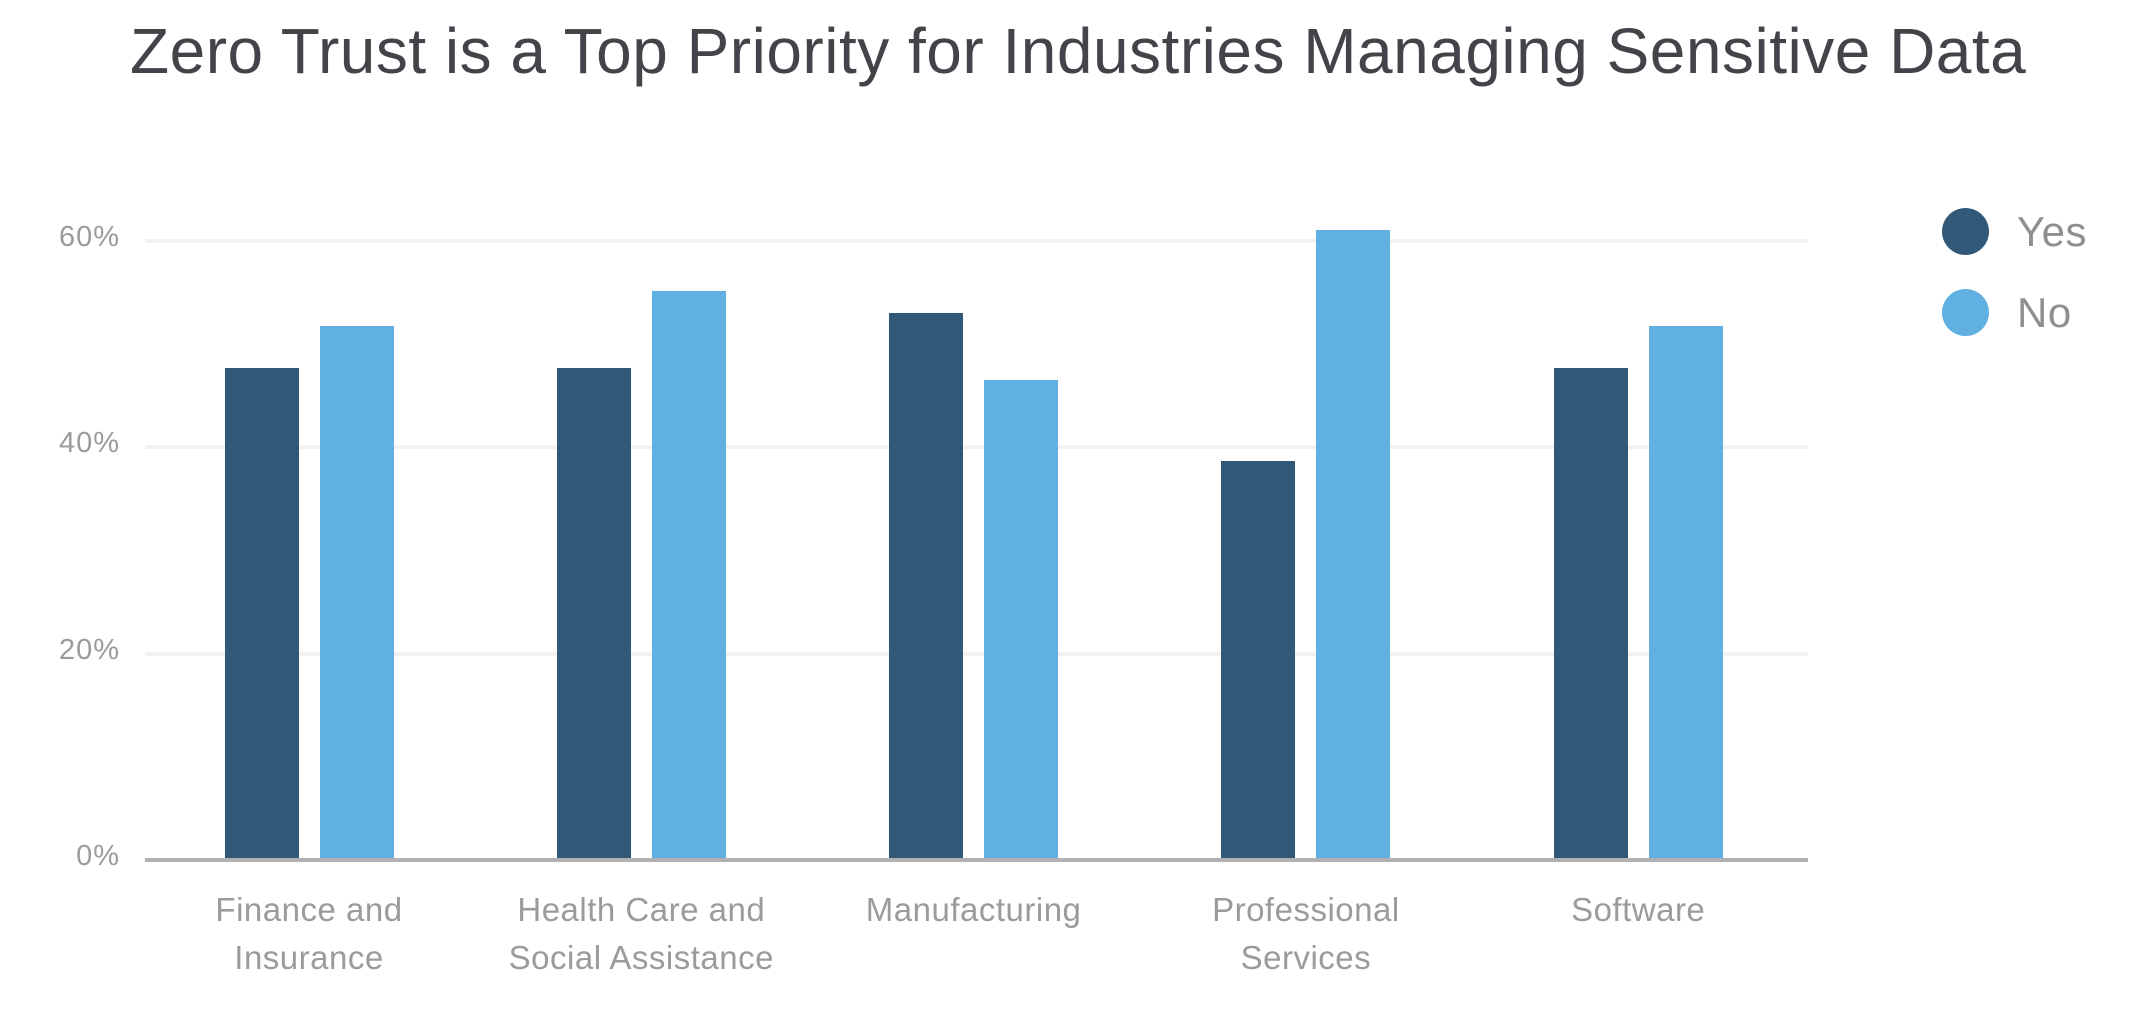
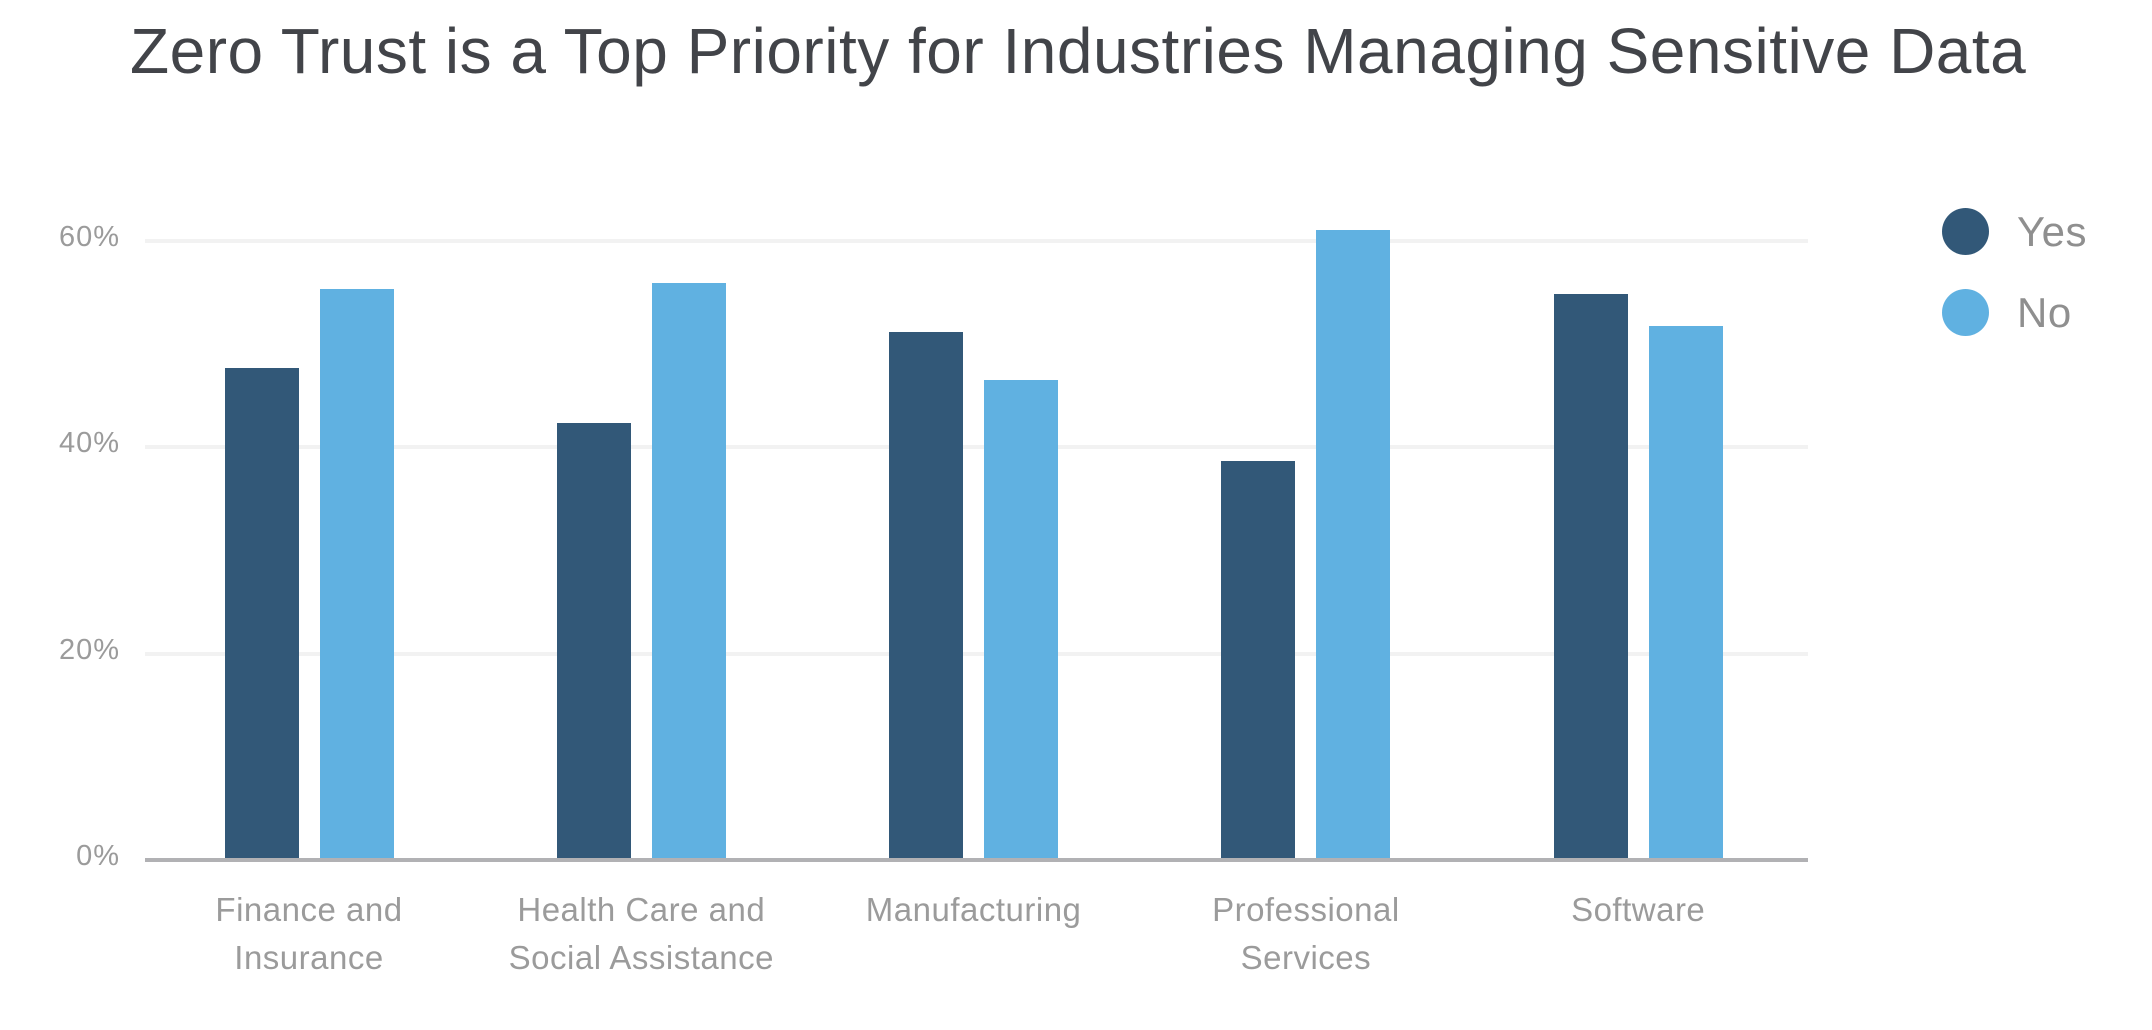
No/Finance and Insurance: 51.8% -> 55.3%
Yes/Health Care and Social Assistance: 47.7% -> 42.4%
No/Health Care and Social Assistance: 55.2% -> 55.9%
Yes/Manufacturing: 53.0% -> 51.2%
Yes/Software: 47.7% -> 54.9%
